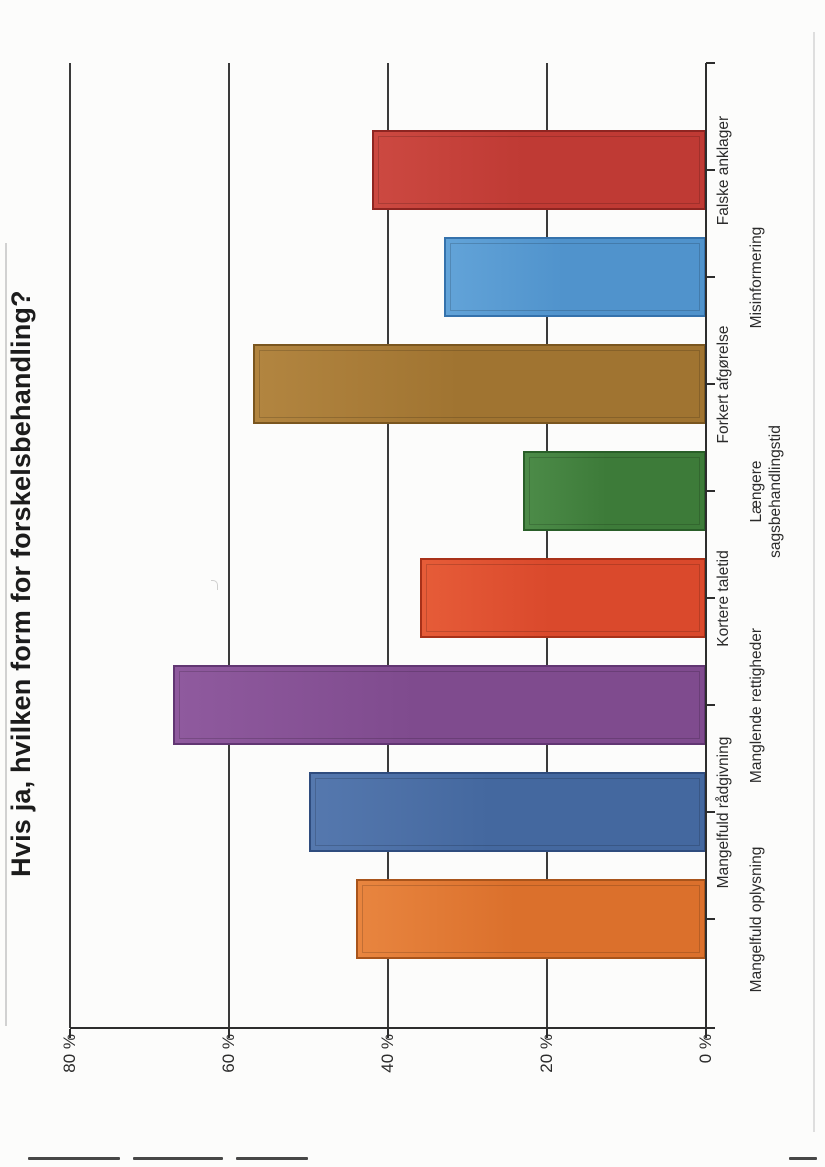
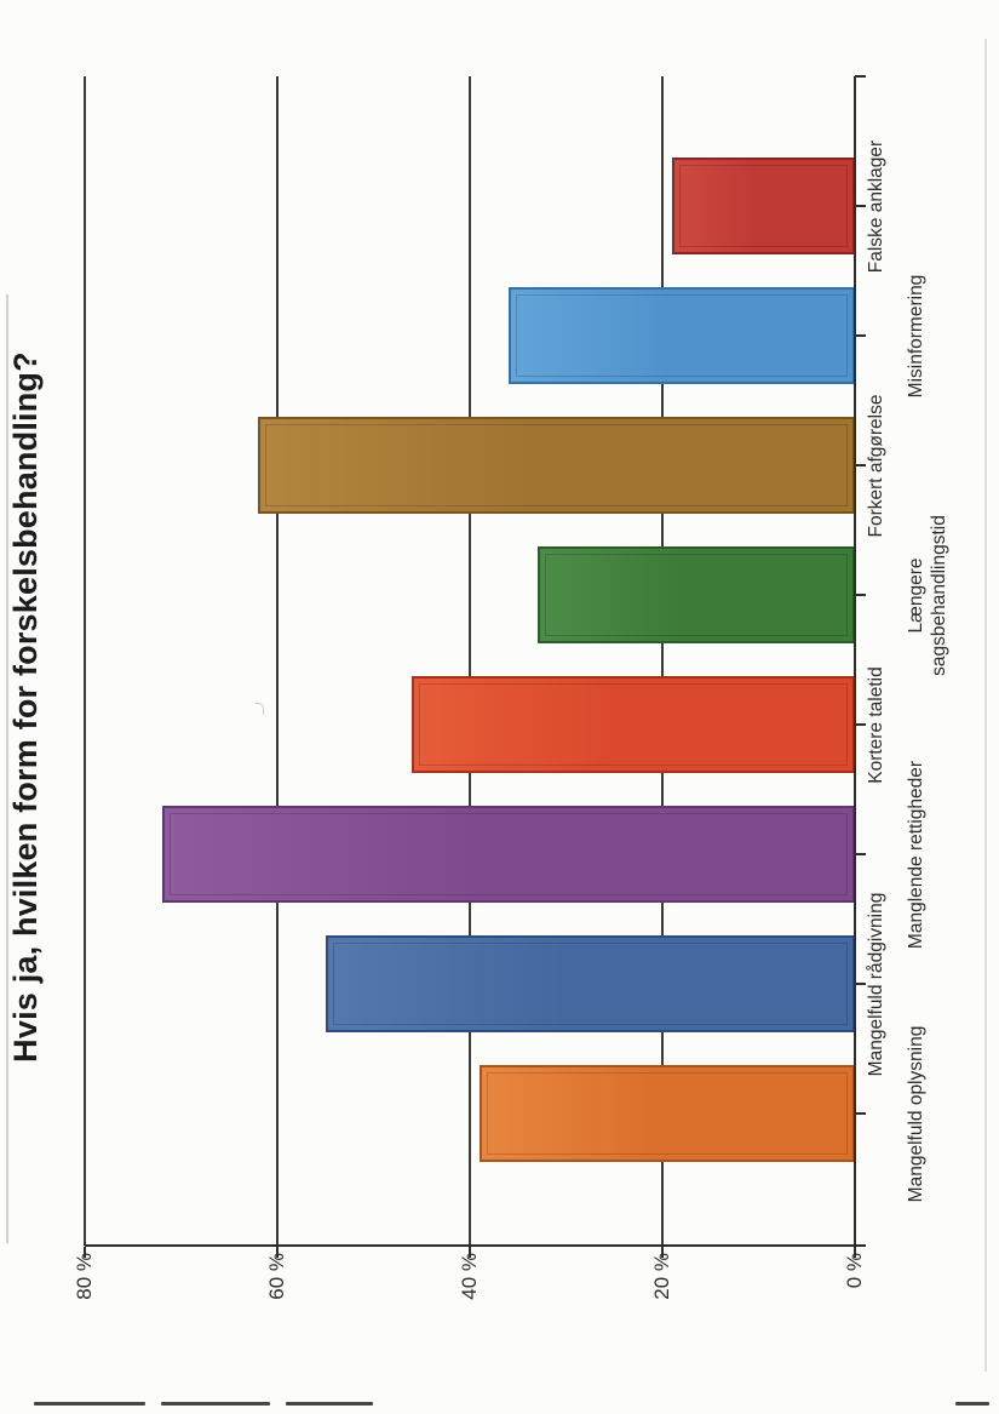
Mangelfuld oplysning: 44% -> 39%
Mangelfuld rådgivning: 50% -> 55%
Manglende rettigheder: 67% -> 72%
Kortere taletid: 36% -> 46%
Længere sagsbehandlingstid: 23% -> 33%
Forkert afgørelse: 57% -> 62%
Misinformering: 33% -> 36%
Falske anklager: 42% -> 19%
